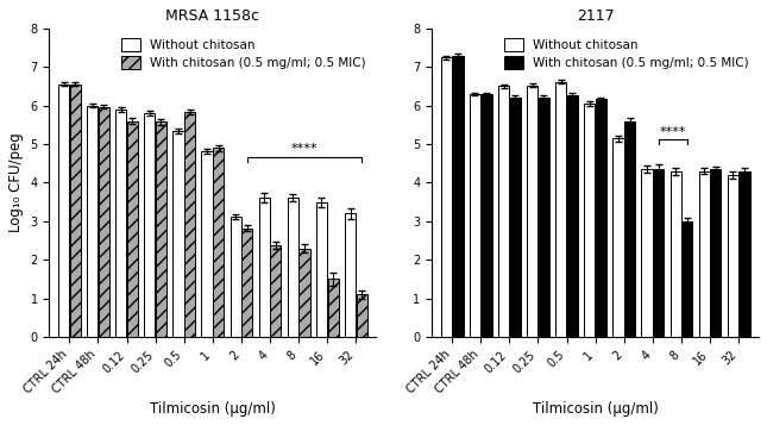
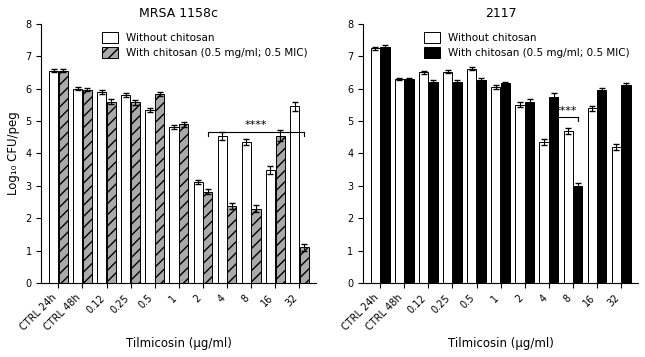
MRSA 1158c/Without chitosan/4: 3.62 -> 4.55
MRSA 1158c/Without chitosan/8: 3.62 -> 4.35
MRSA 1158c/With chitosan (0.5 mg/ml; 0.5 MIC)/16: 1.50 -> 4.55
MRSA 1158c/Without chitosan/32: 3.20 -> 5.45
2117/Without chitosan/2: 5.15 -> 5.50
2117/With chitosan (0.5 mg/ml; 0.5 MIC)/4: 4.35 -> 5.75
2117/Without chitosan/8: 4.30 -> 4.70
2117/Without chitosan/16: 4.30 -> 5.40
2117/With chitosan (0.5 mg/ml; 0.5 MIC)/16: 4.35 -> 5.95
2117/With chitosan (0.5 mg/ml; 0.5 MIC)/32: 4.30 -> 6.10
